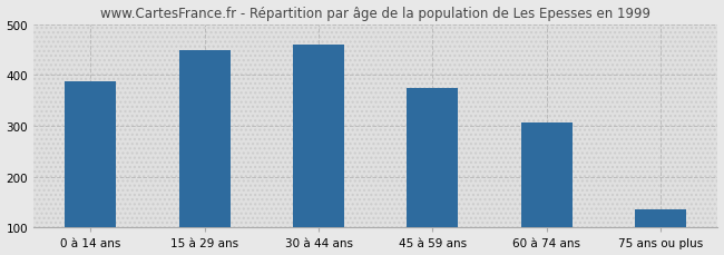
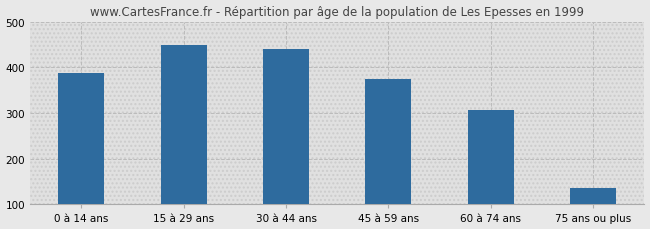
30 à 44 ans: 460 -> 440
